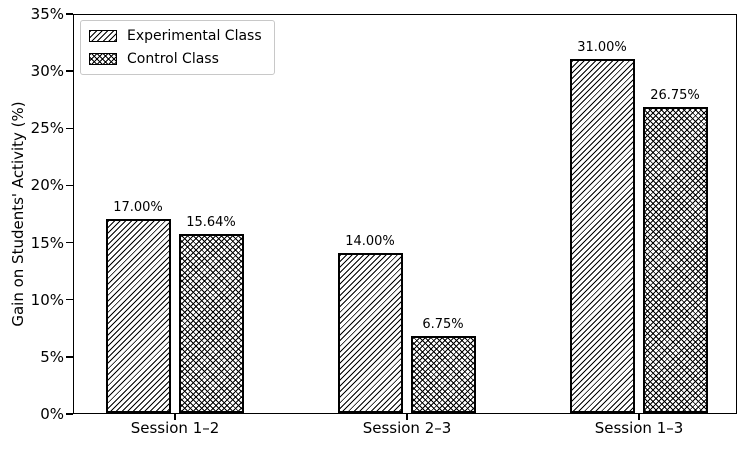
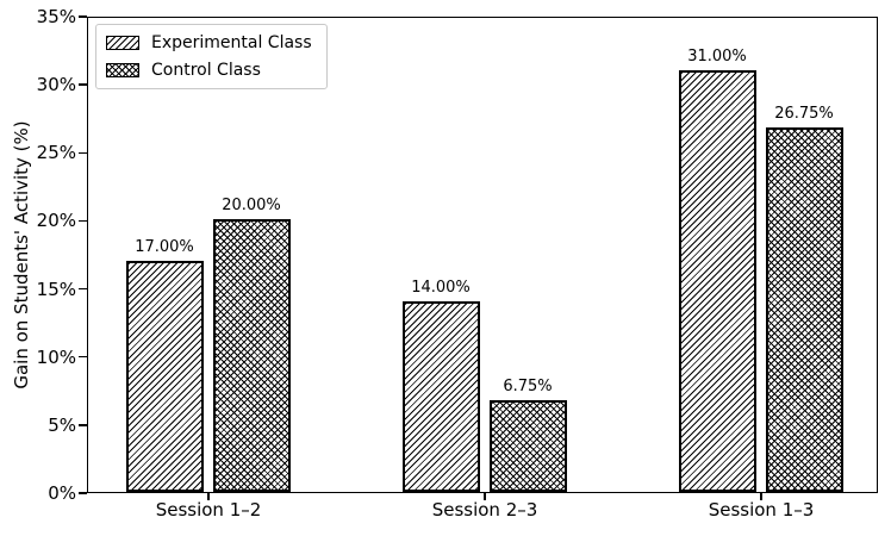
Control Class/Session 1–2: 15.64% -> 20.00%
